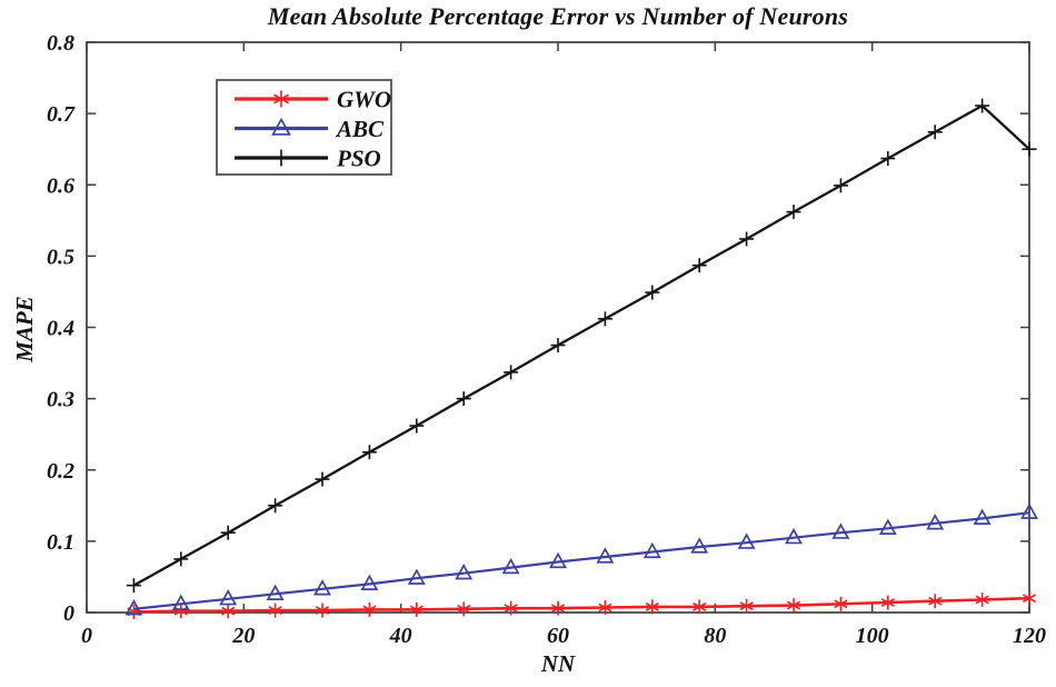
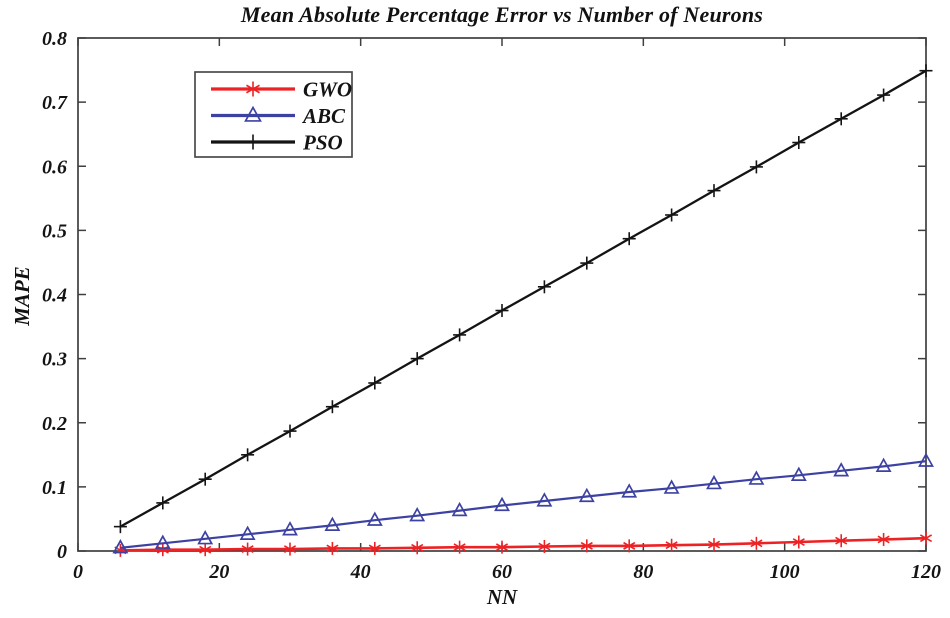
PSO/120: 0.65 -> 0.75
